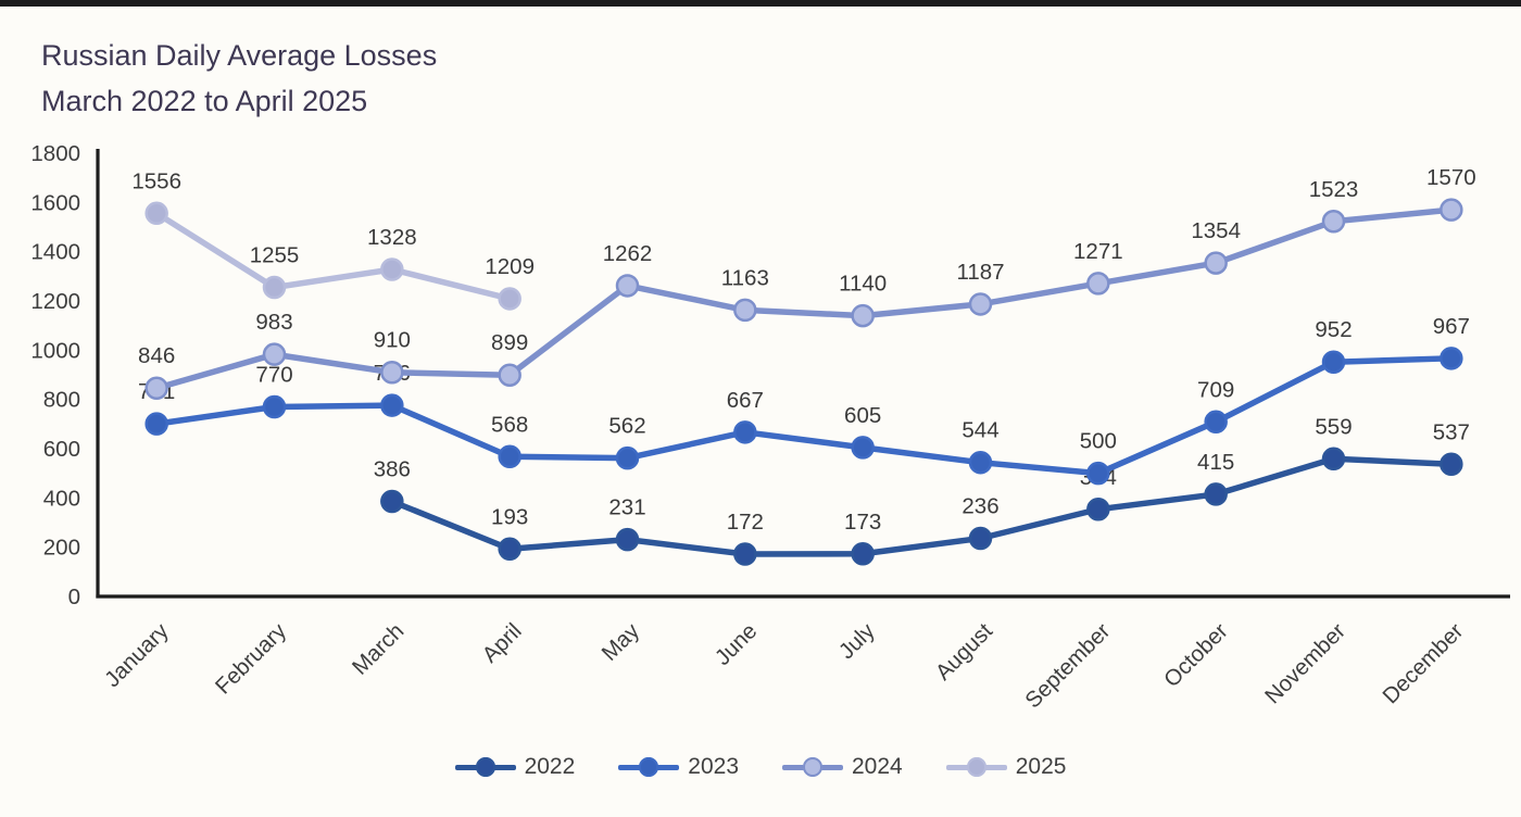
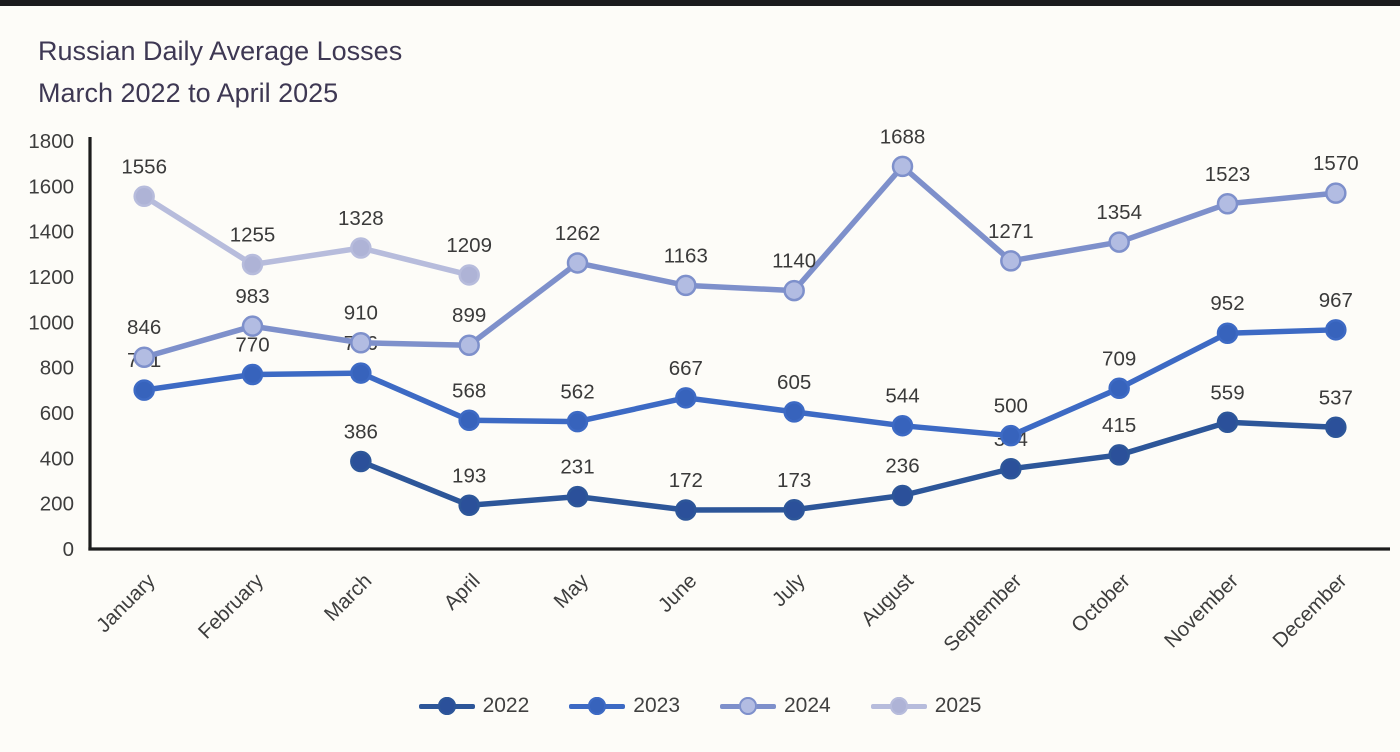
2024/August: 1187 -> 1688
